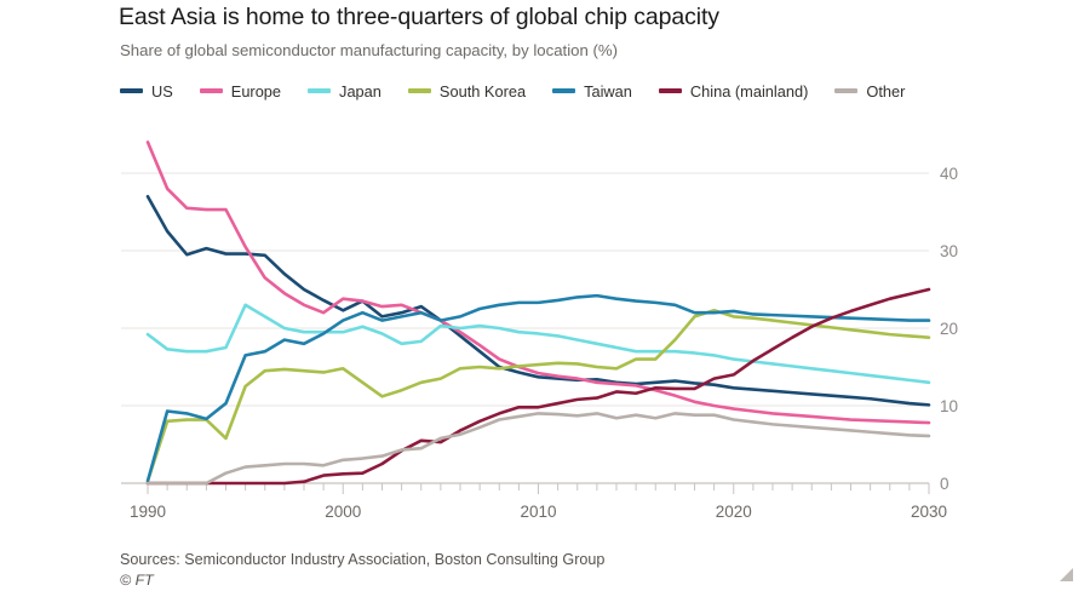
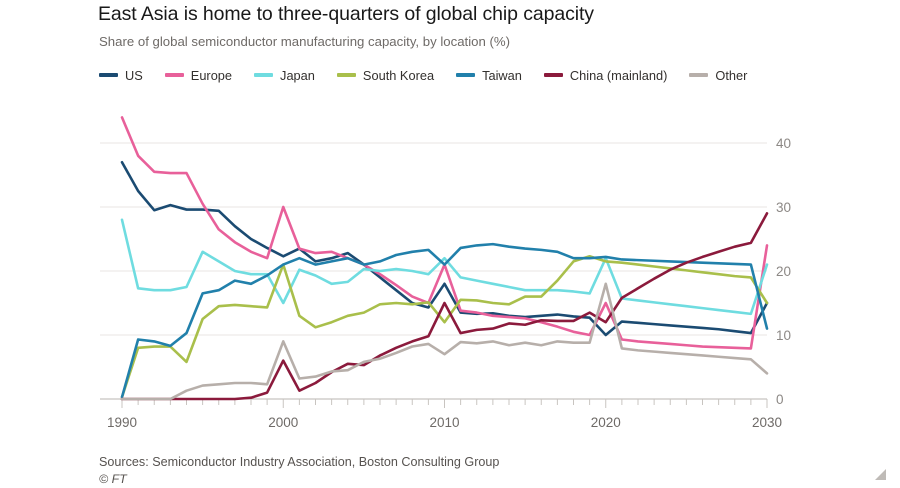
Japan/1990: 19 -> 28
Europe/2000: 24 -> 30
Japan/2000: 20 -> 15
South Korea/2000: 15 -> 21
China (mainland)/2000: 1 -> 6
Other/2000: 3 -> 9
US/2010: 14 -> 18
Europe/2010: 14 -> 21
Japan/2010: 19 -> 22
South Korea/2010: 15 -> 12
Taiwan/2010: 23 -> 21
China (mainland)/2010: 10 -> 15
Other/2010: 9 -> 7
US/2020: 12 -> 10
Europe/2020: 10 -> 15
Japan/2020: 16 -> 22
China (mainland)/2020: 14 -> 12
Other/2020: 8 -> 18
US/2030: 10 -> 15
Europe/2030: 8 -> 24
Japan/2030: 13 -> 21
South Korea/2030: 19 -> 15
Taiwan/2030: 21 -> 11
China (mainland)/2030: 25 -> 29
Other/2030: 6 -> 4
